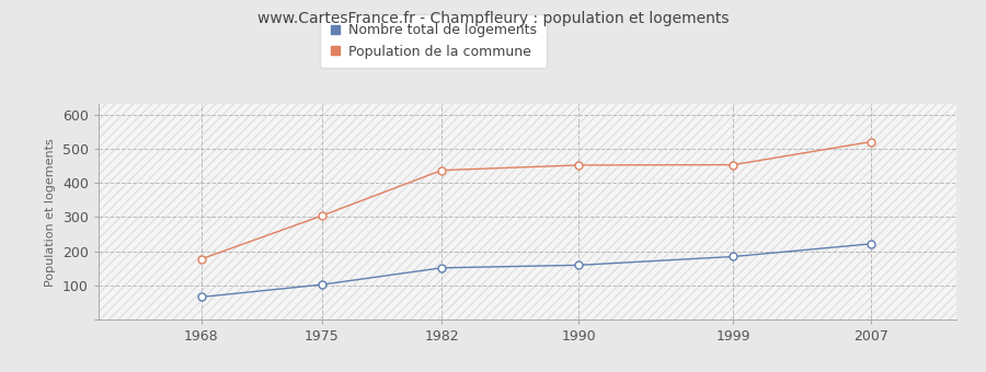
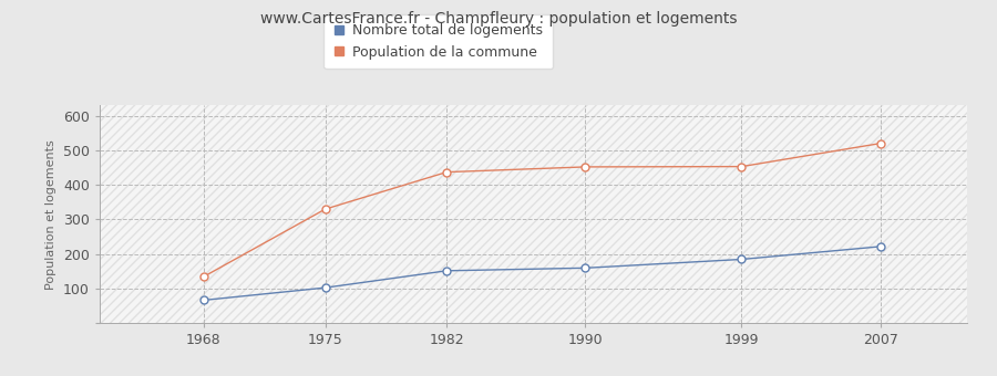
Population de la commune/1968: 178 -> 135
Population de la commune/1975: 304 -> 330
